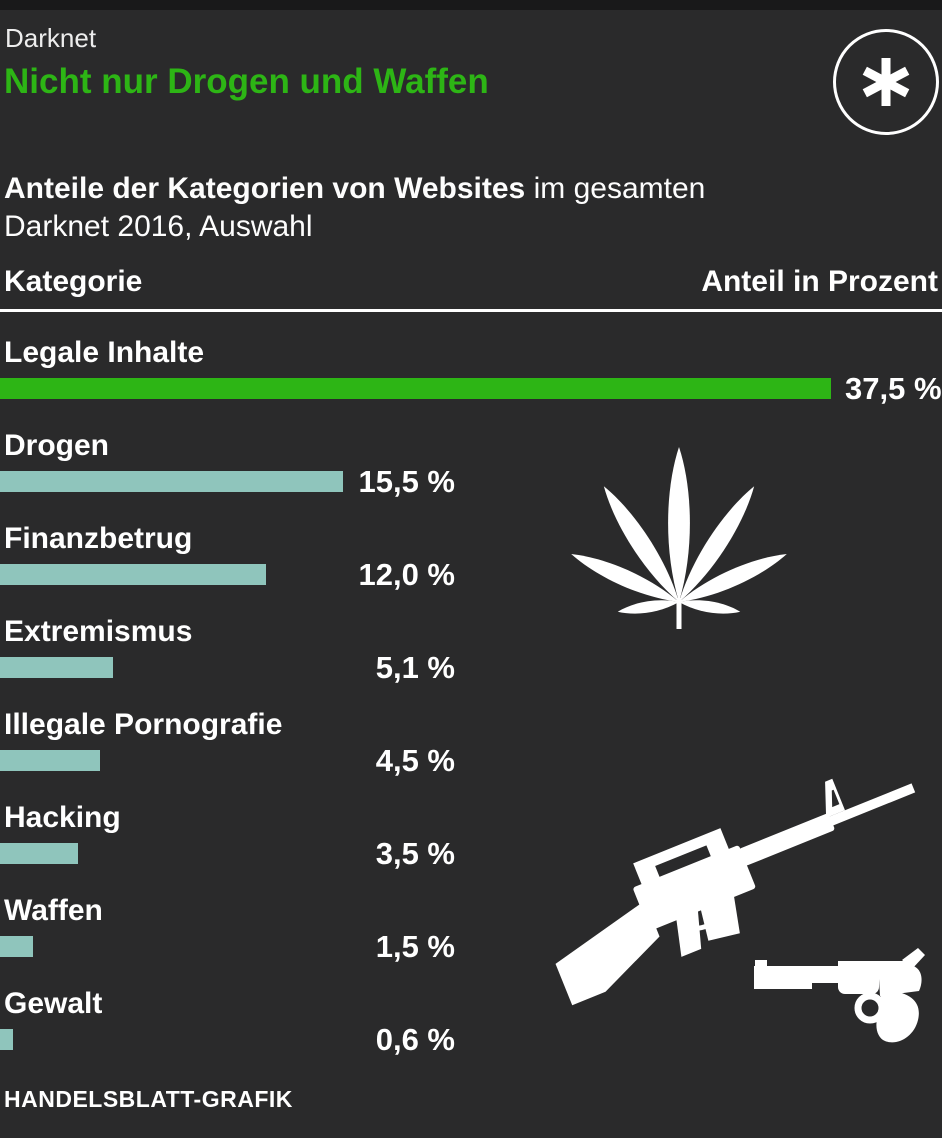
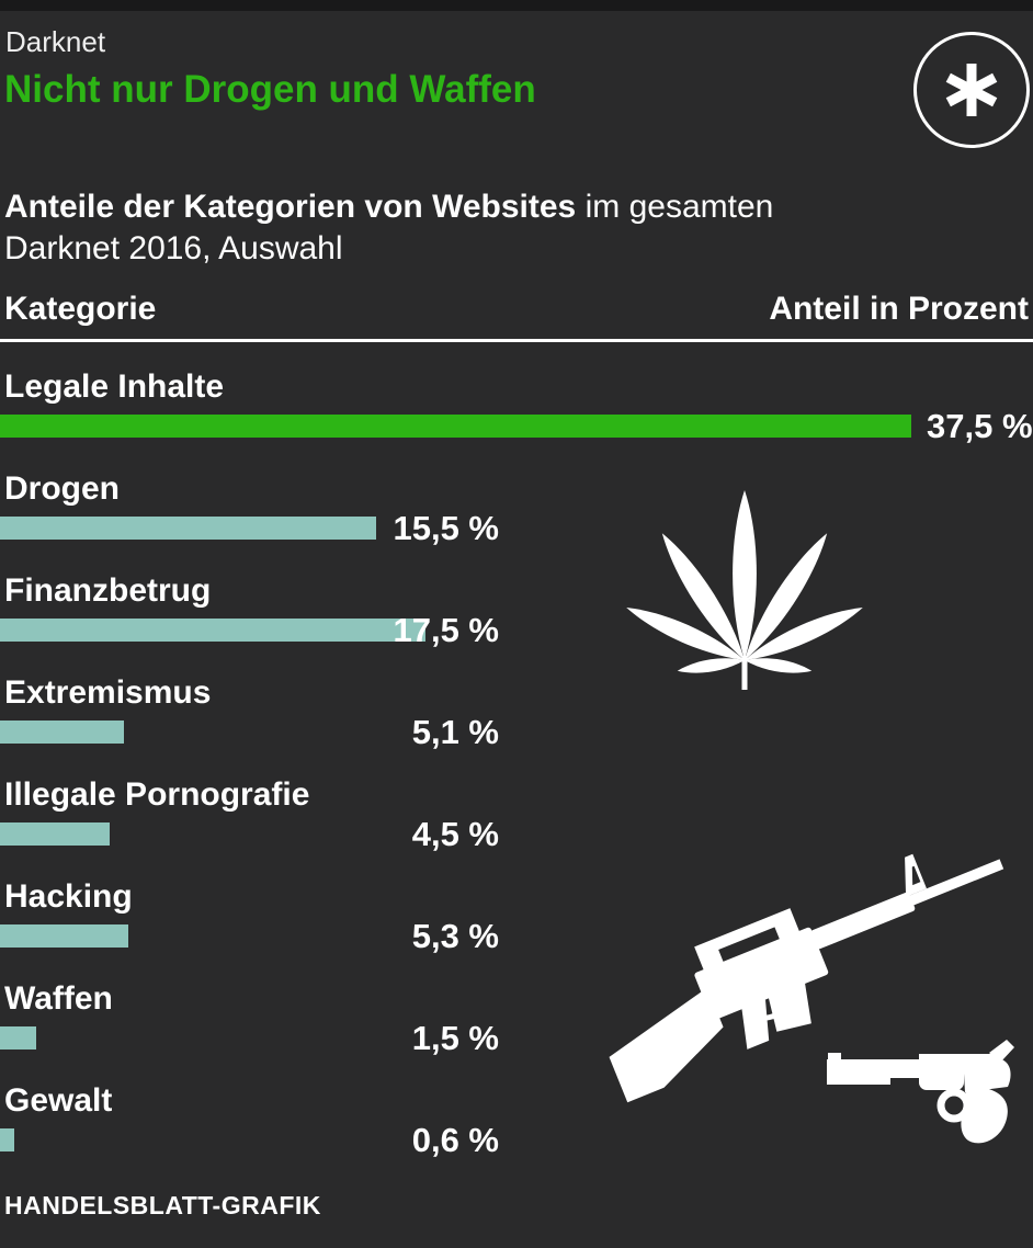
Finanzbetrug: 12,0 -> 17,5
Hacking: 3,5 -> 5,3
